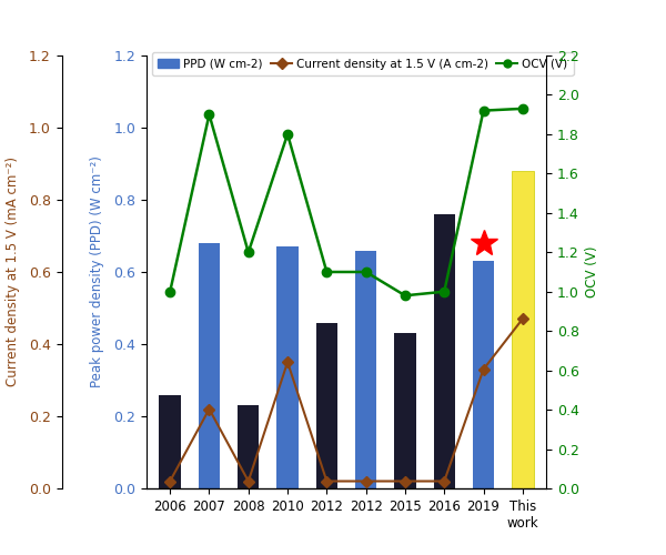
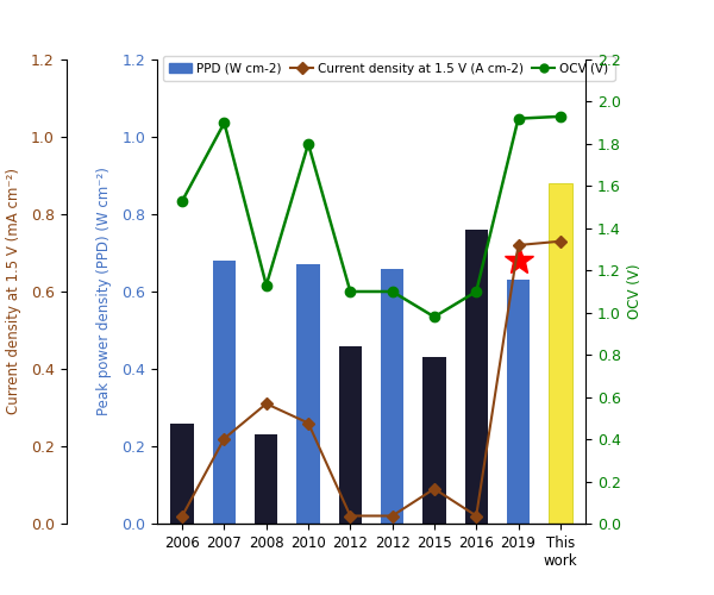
OCV (V)/2006: 1.00 -> 1.53
Current density at 1.5 V (A cm-2)/2008: 0.02 -> 0.31
OCV (V)/2008: 1.20 -> 1.13
Current density at 1.5 V (A cm-2)/2010: 0.35 -> 0.26
Current density at 1.5 V (A cm-2)/2015: 0.02 -> 0.09
OCV (V)/2016: 1.00 -> 1.10
Current density at 1.5 V (A cm-2)/2019: 0.33 -> 0.72
Current density at 1.5 V (A cm-2)/This work: 0.47 -> 0.73
